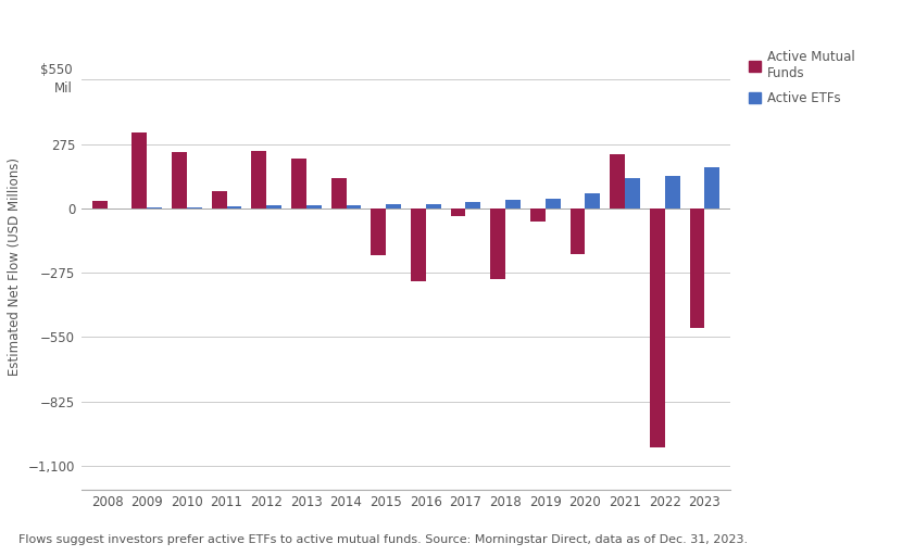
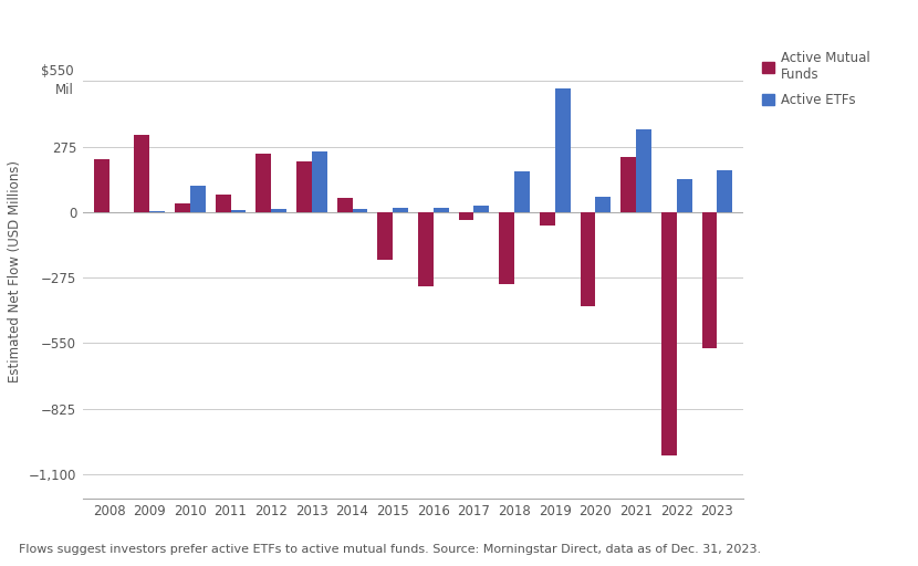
Active Mutual Funds/2008: 30 -> 220
Active Mutual Funds/2010: 240 -> 35
Active ETFs/2010: 3 -> 110
Active ETFs/2013: 15 -> 255
Active Mutual Funds/2014: 130 -> 60
Active ETFs/2018: 38 -> 170
Active ETFs/2019: 42 -> 520
Active Mutual Funds/2020: -195 -> -395
Active ETFs/2021: 130 -> 345
Active Mutual Funds/2023: -510 -> -570
